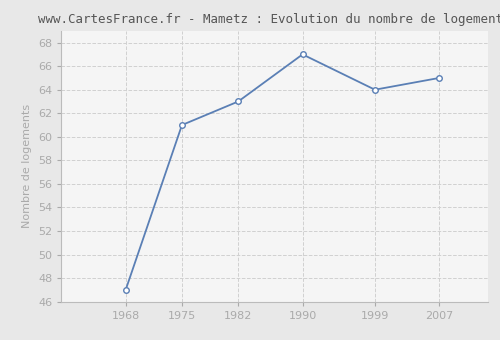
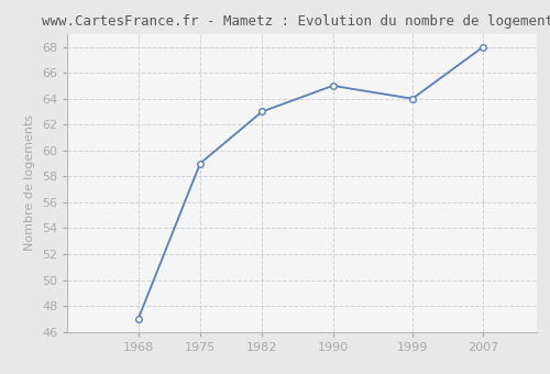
1975: 61 -> 59
1990: 67 -> 65
2007: 65 -> 68
